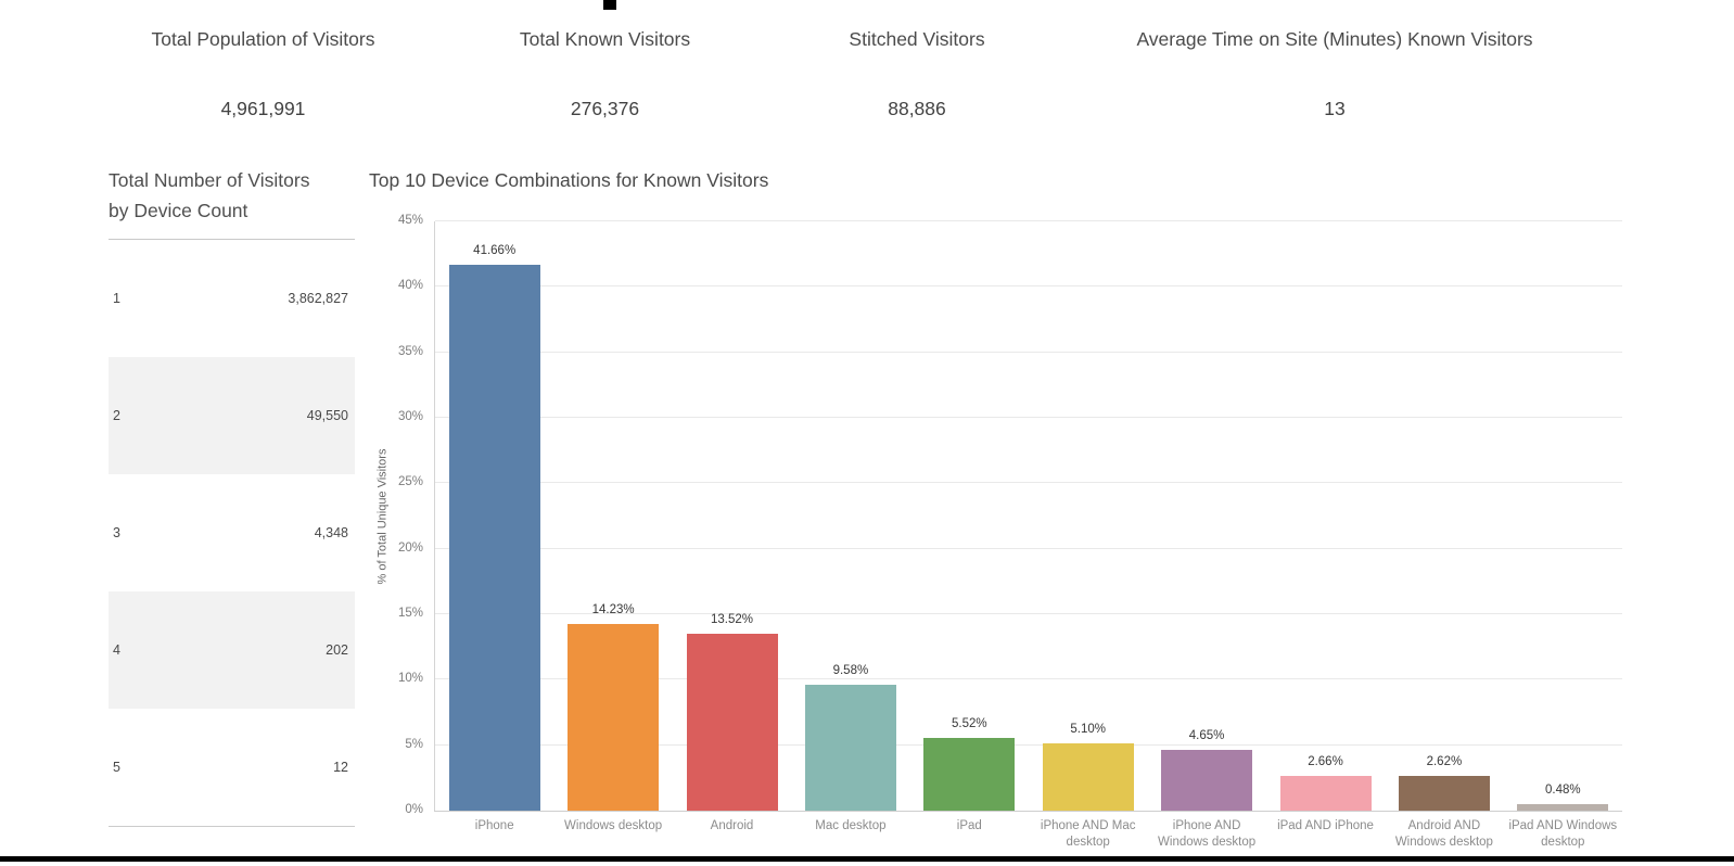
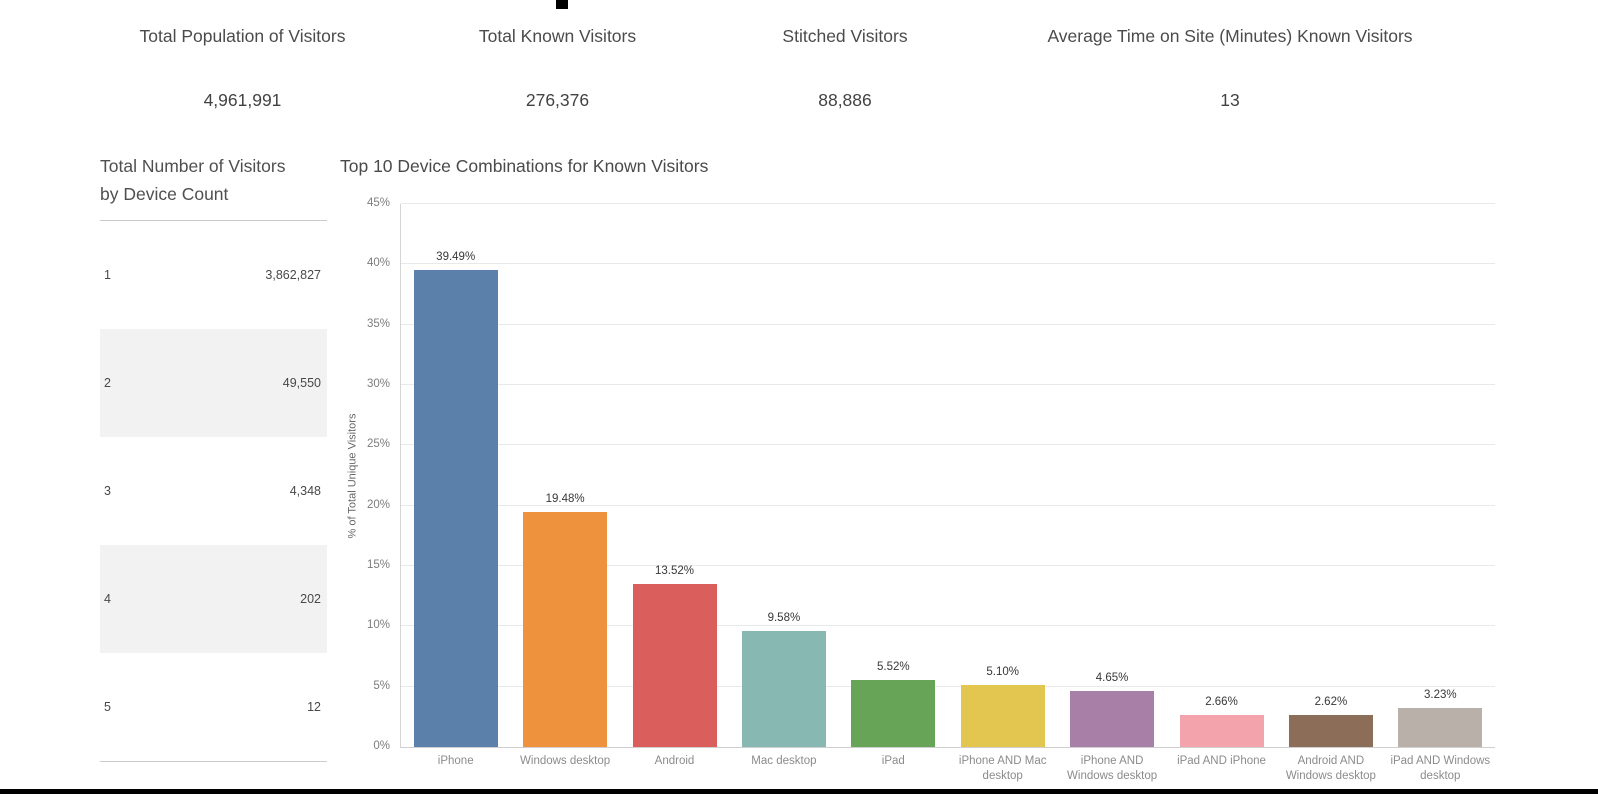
iPhone: 41.66% -> 39.49%
Windows desktop: 14.23% -> 19.48%
iPad AND Windows desktop: 0.48% -> 3.23%
